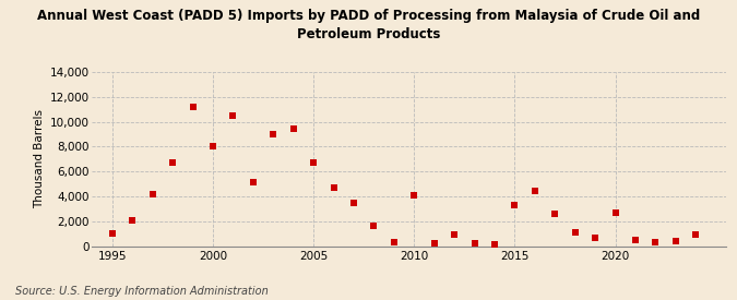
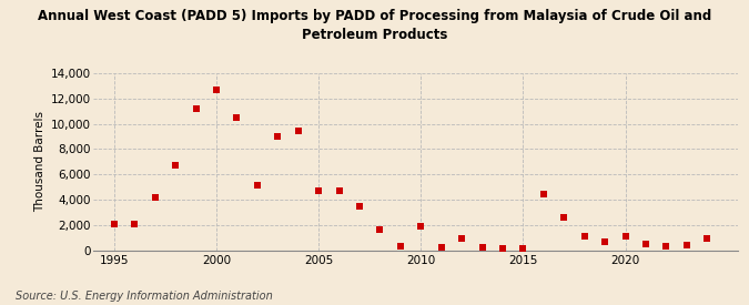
1995: 1,000 -> 2,100
2000: 8,000 -> 12,700
2005: 6,700 -> 4,700
2010: 4,100 -> 1,900
2015: 3,300 -> 100
2020: 2,700 -> 1,100
